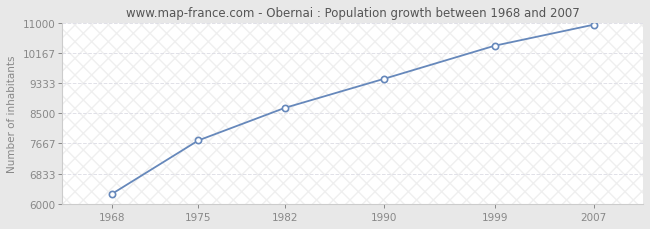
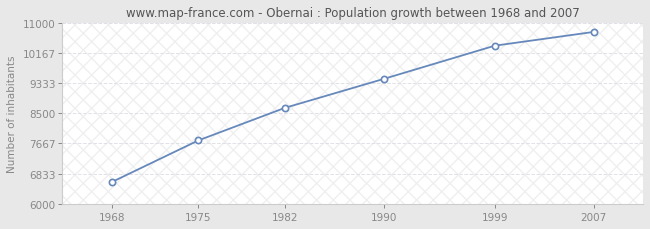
1968: 6270 -> 6600
2007: 10950 -> 10750
